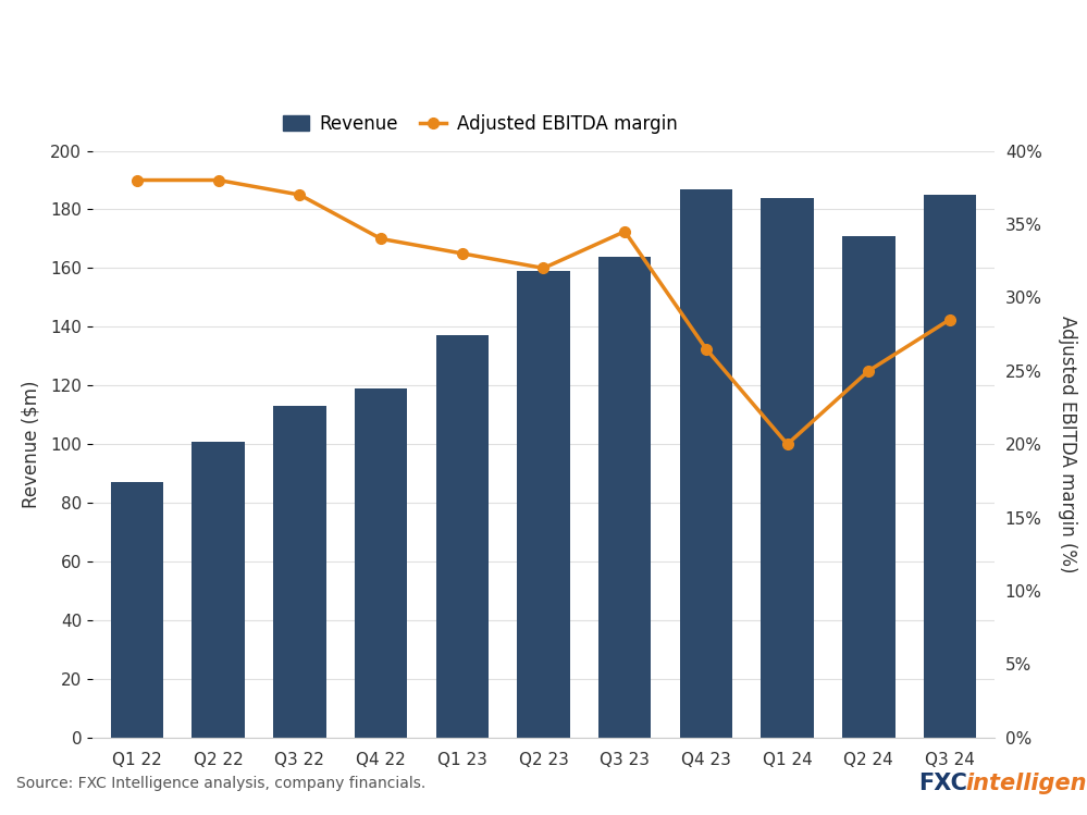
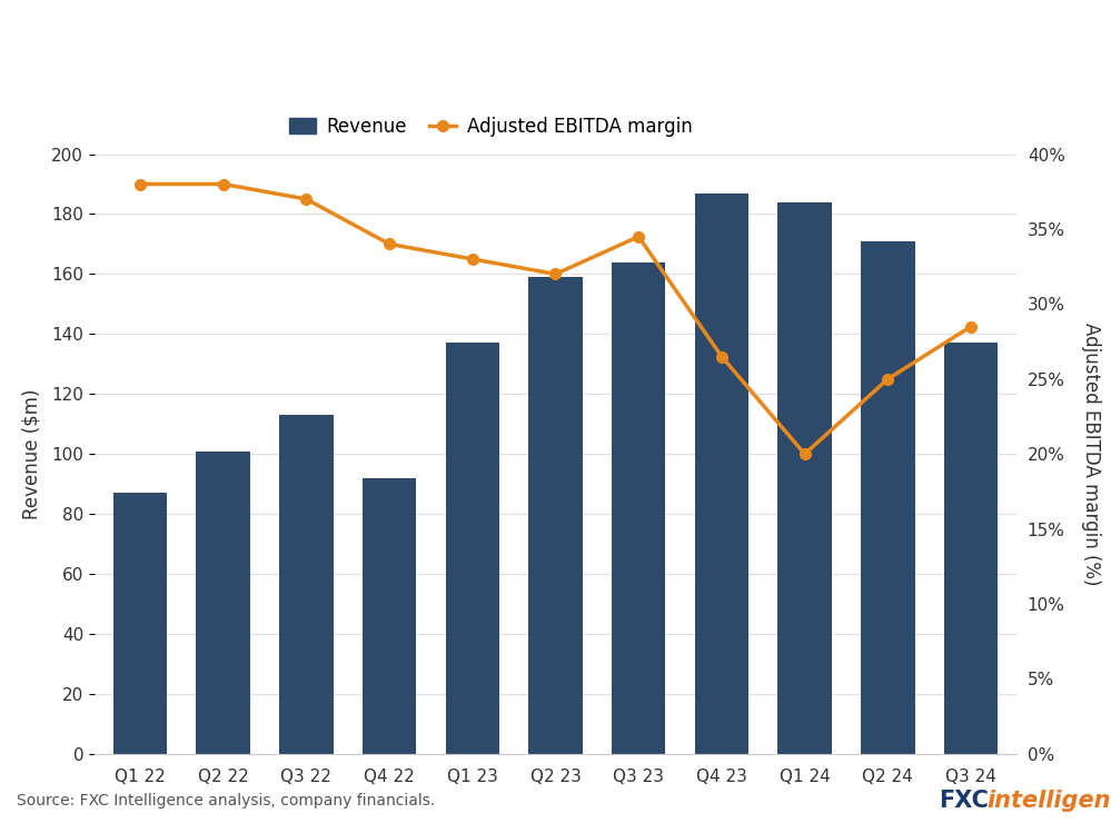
Revenue/Q4 22: 119 -> 92
Revenue/Q3 24: 185 -> 137
